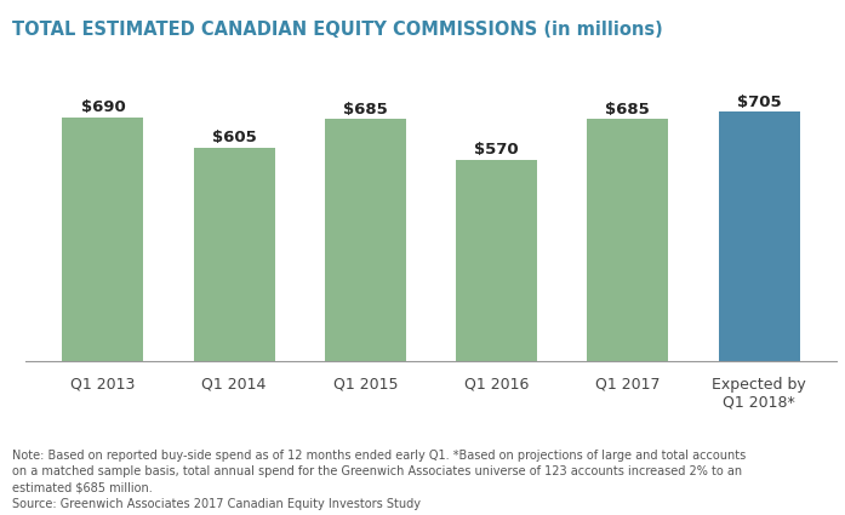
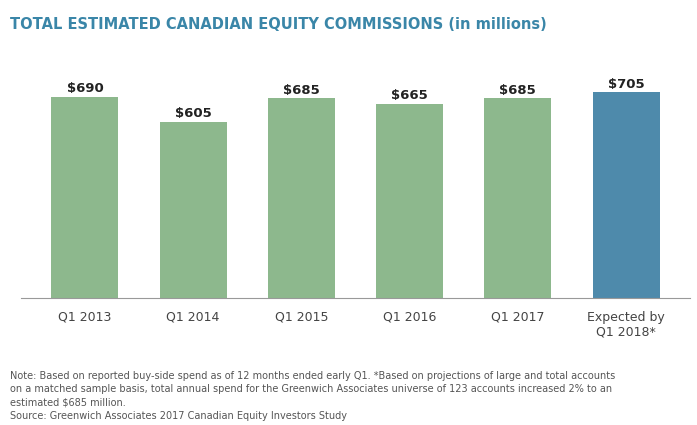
Q1 2016: $570 -> $665
